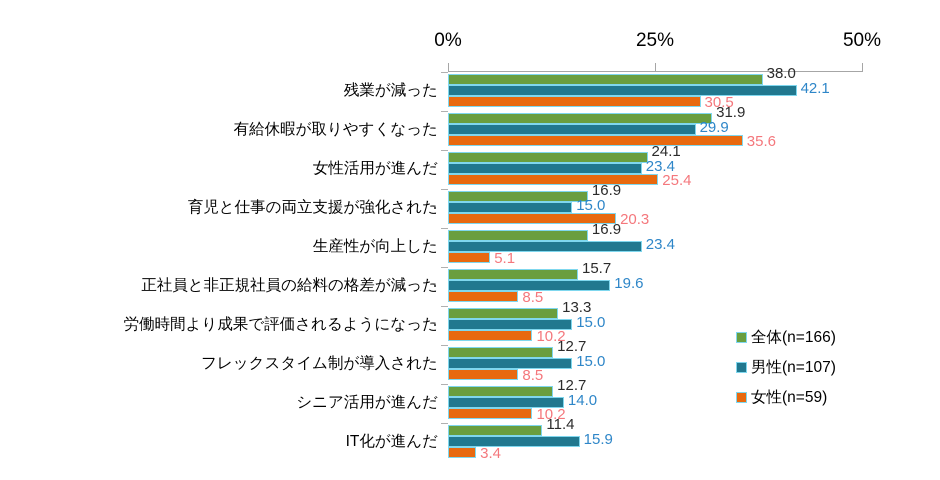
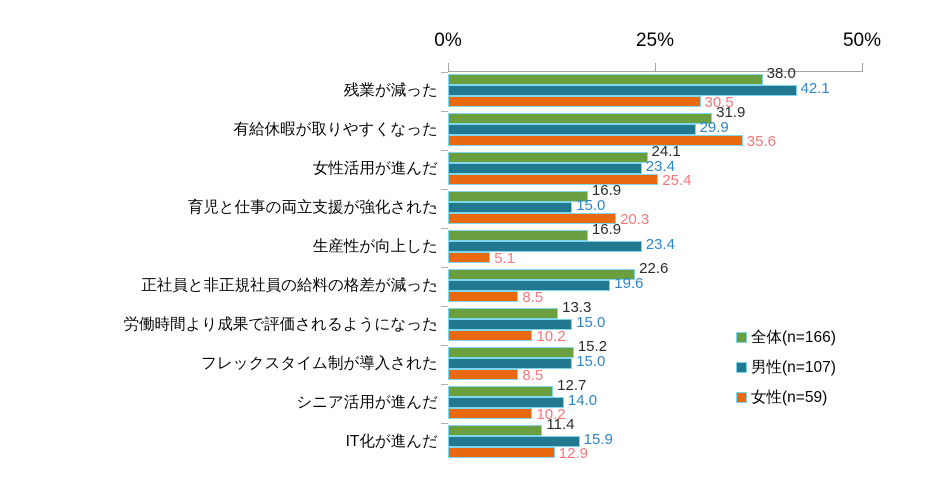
全体(n=166)/正社員と非正規社員の給料の格差が減った: 15.7 -> 22.6
全体(n=166)/フレックスタイム制が導入された: 12.7 -> 15.2
女性(n=59)/IT化が進んだ: 3.4 -> 12.9
